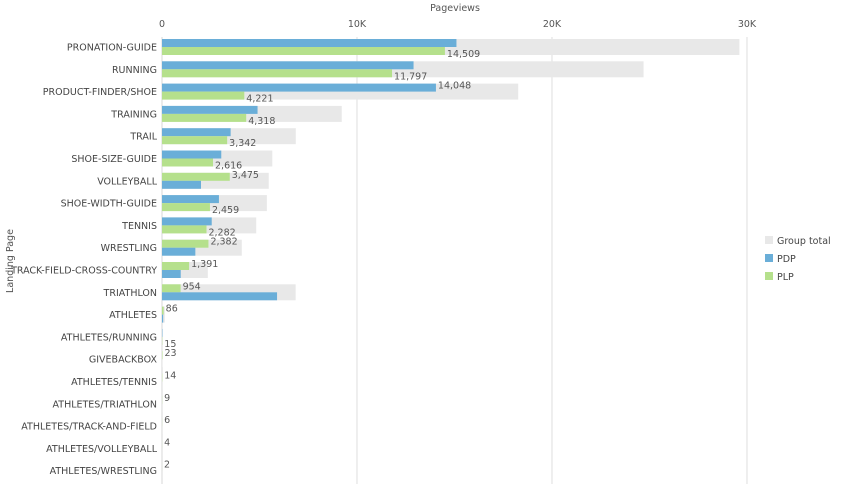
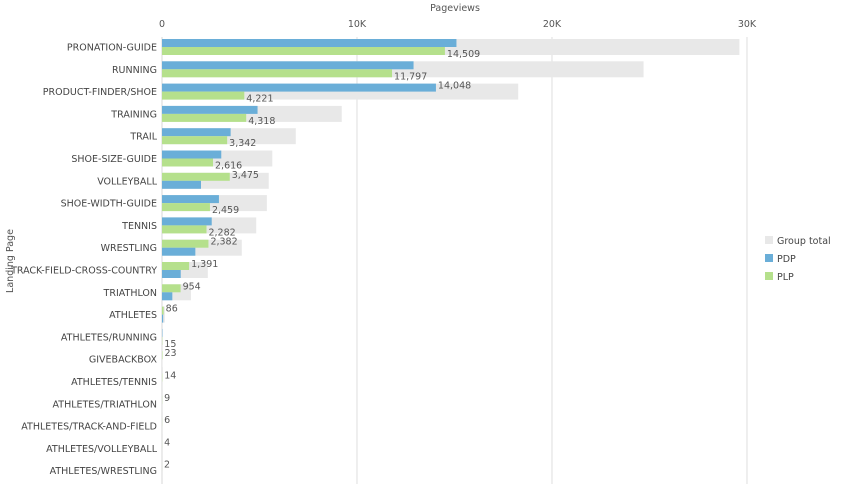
PDP/TRIATHLON: 5.9K -> 0.5K
